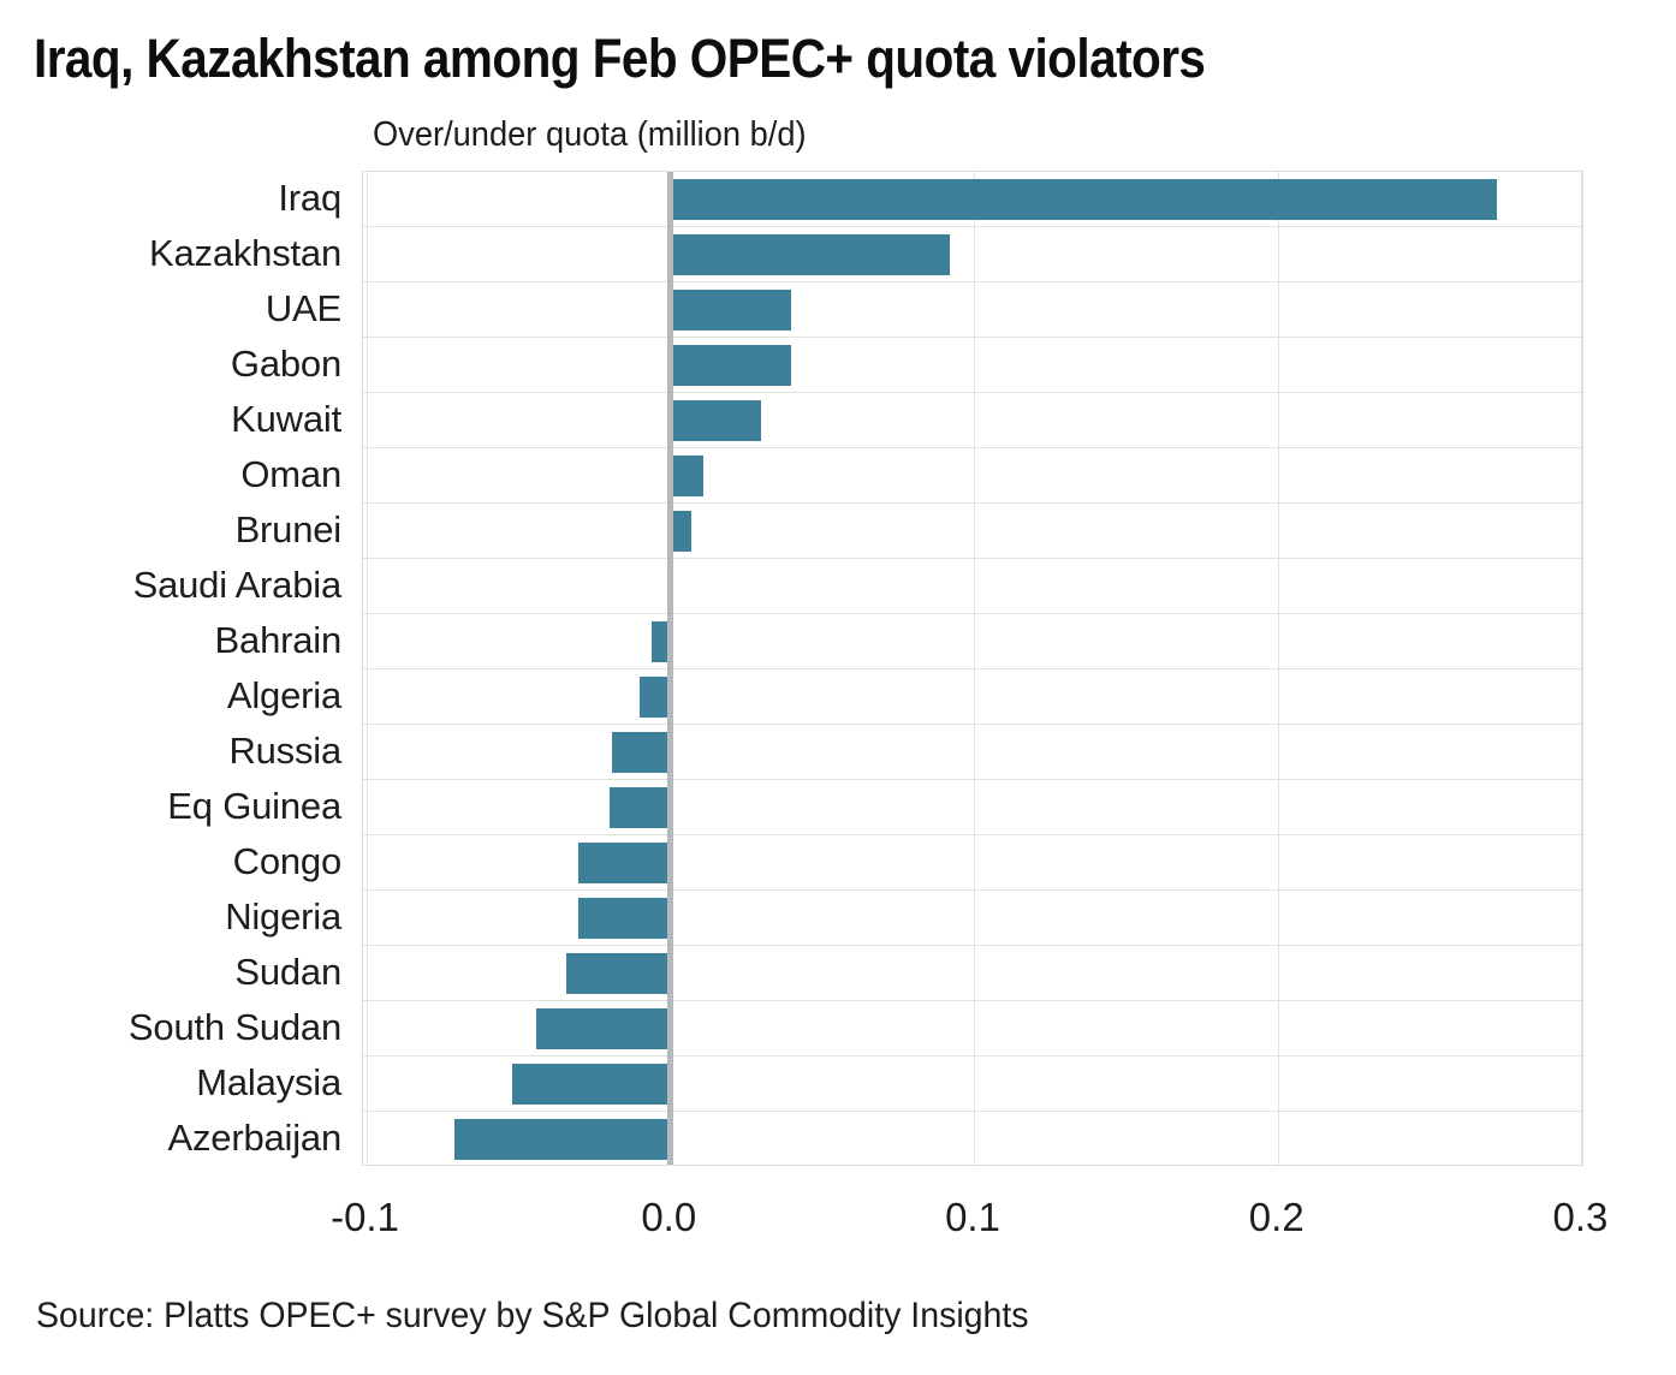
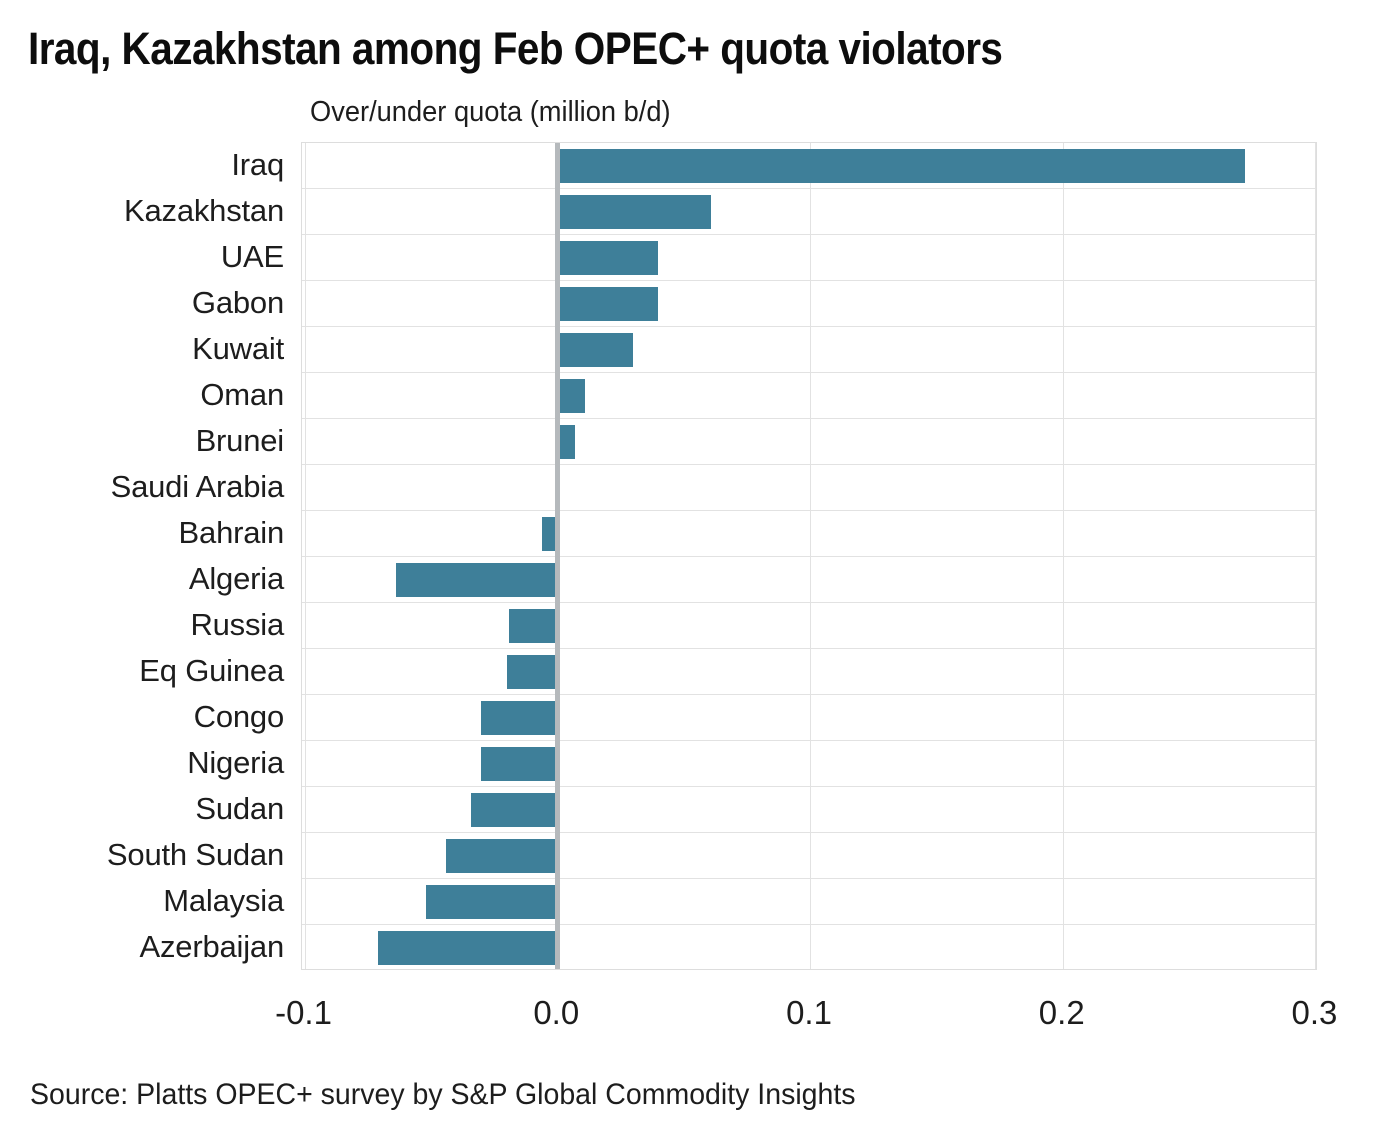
Kazakhstan: 0.092 -> 0.061
Algeria: -0.010 -> -0.064
